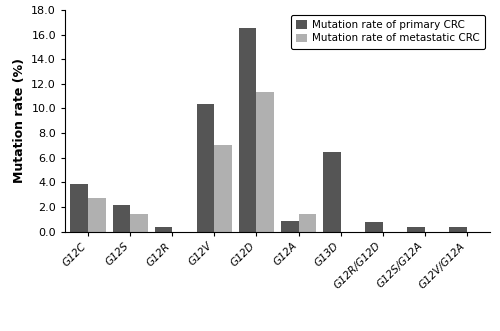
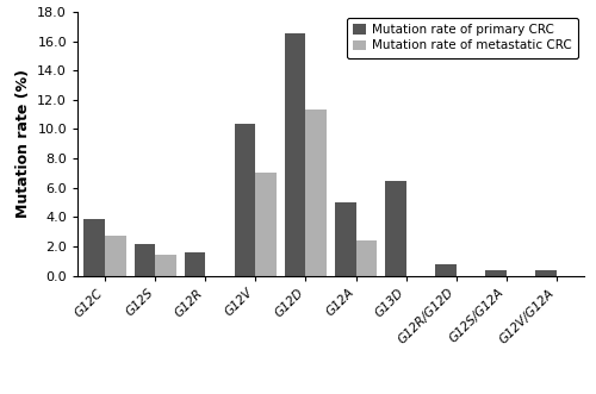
Mutation rate of primary CRC/G12R: 0.4 -> 1.6
Mutation rate of primary CRC/G12A: 0.9 -> 5.0
Mutation rate of metastatic CRC/G12A: 1.4 -> 2.4
